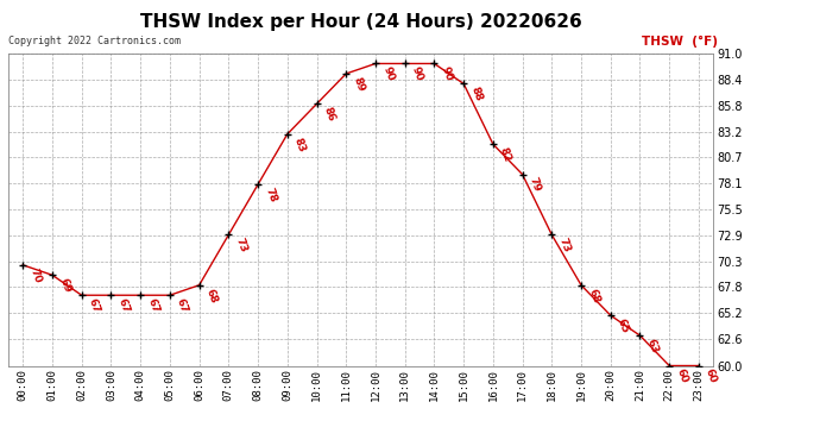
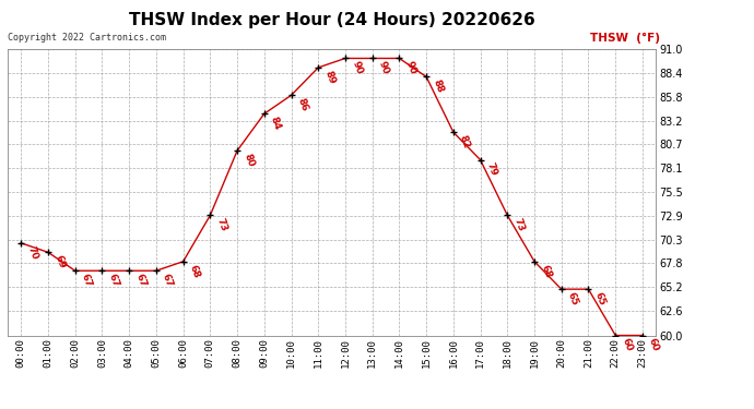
08:00: 78 -> 80
09:00: 83 -> 84
21:00: 63 -> 65
